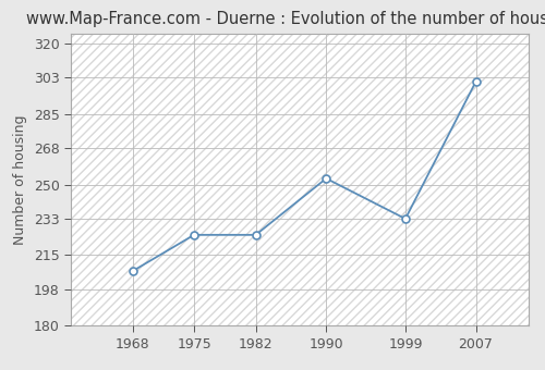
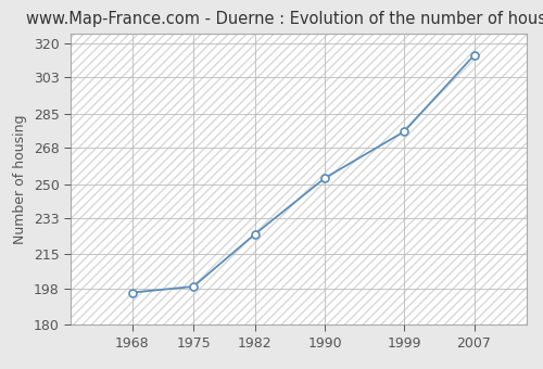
1968: 207 -> 196
1975: 225 -> 199
1999: 233 -> 276
2007: 301 -> 314
